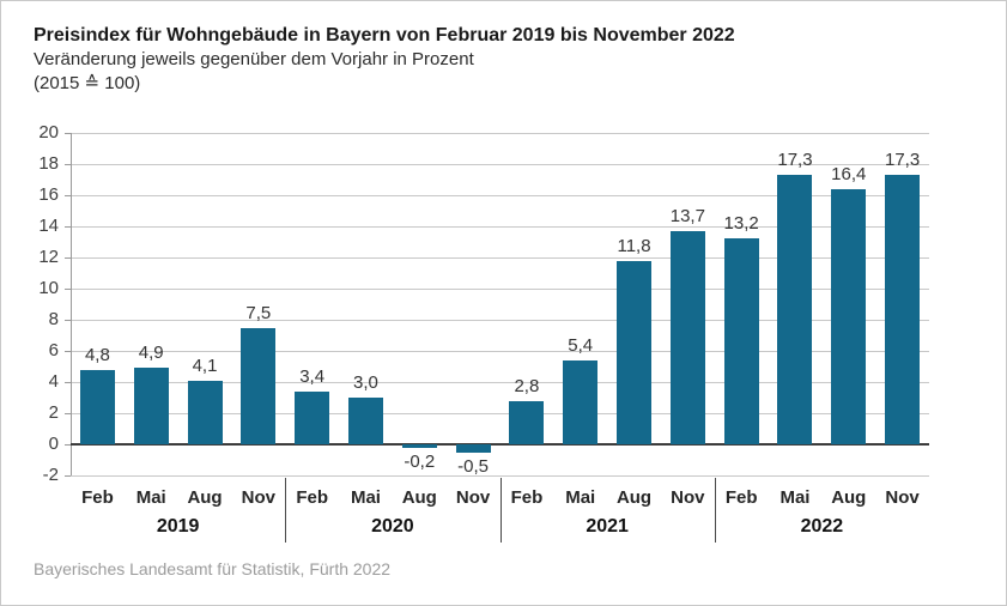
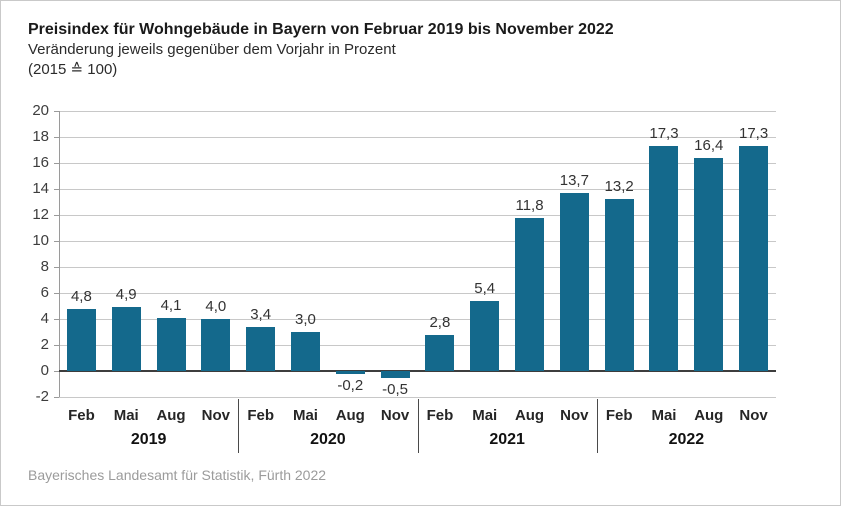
Nov 2019: 7,5 -> 4,0
